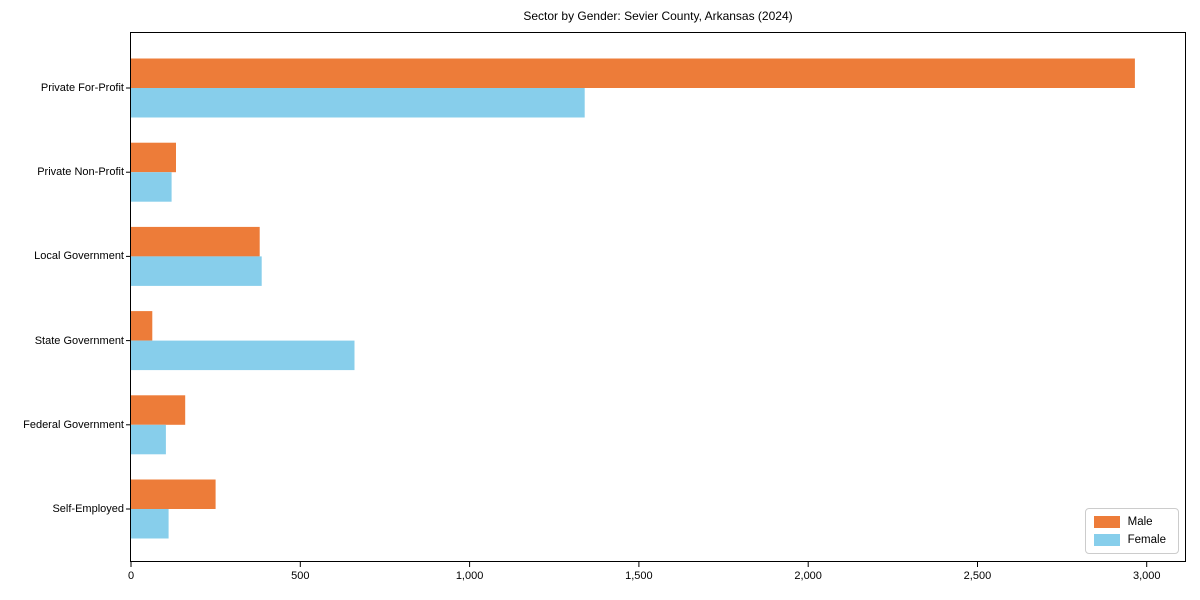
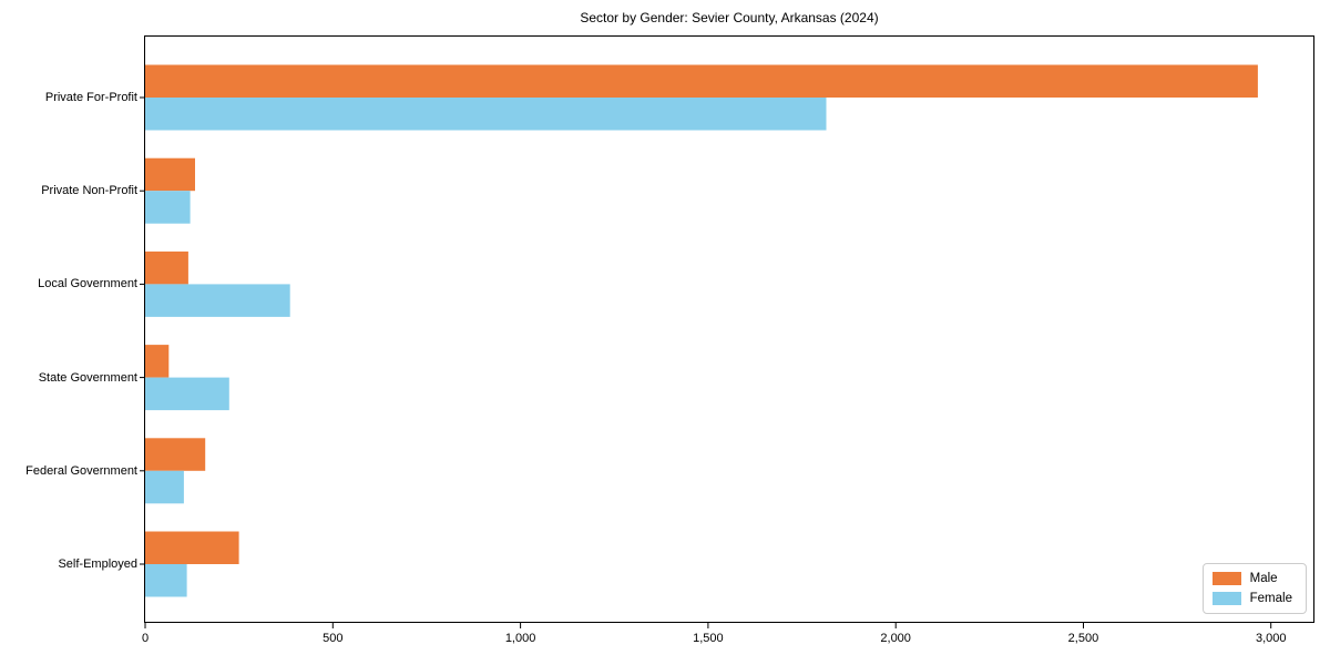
Female/Private For-Profit: 1340 -> 1820
Male/Local Government: 380 -> 120
Female/State Government: 660 -> 220
